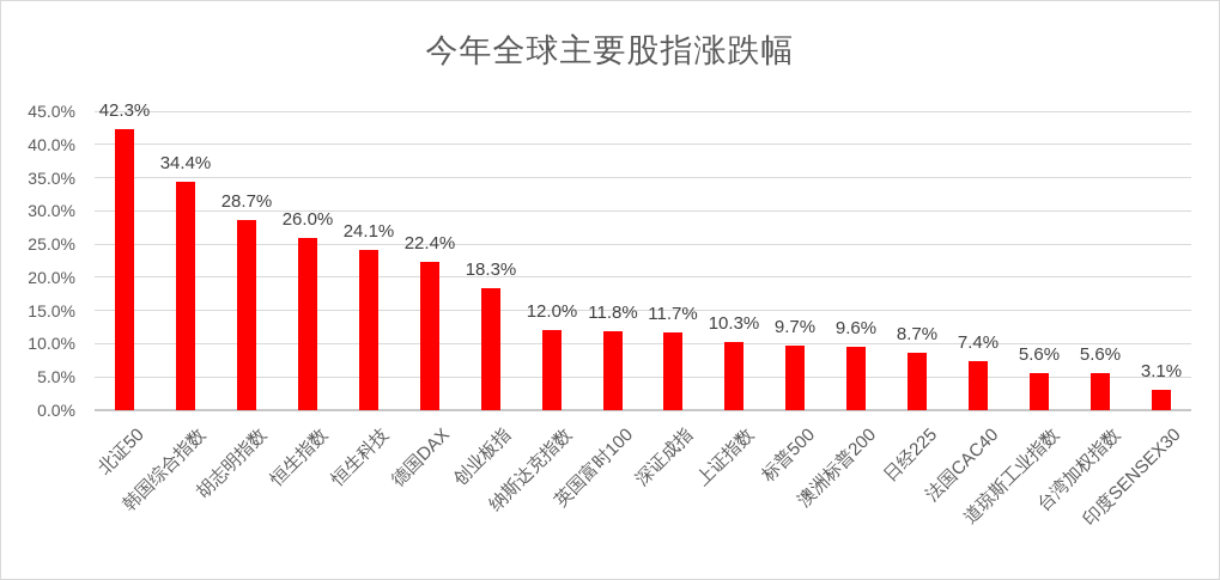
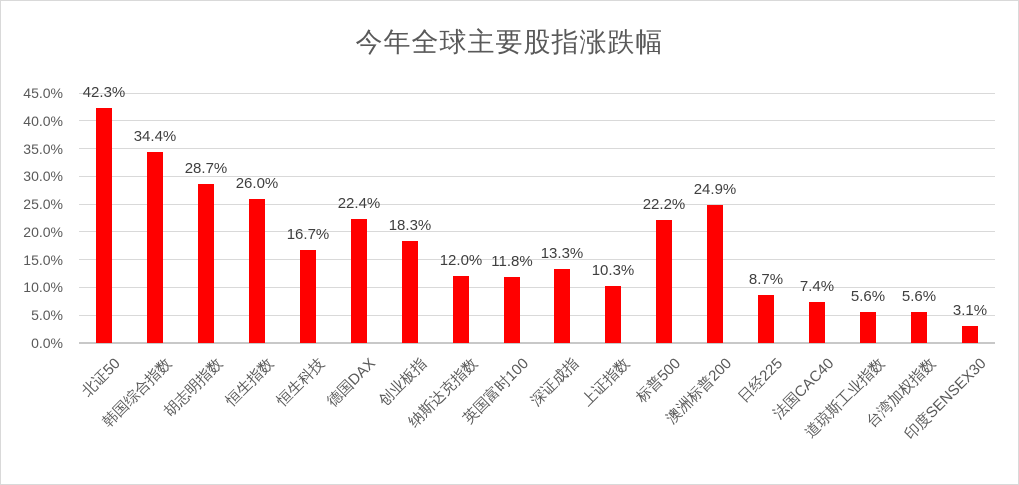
恒生科技: 24.1% -> 16.7%
深证成指: 11.7% -> 13.3%
标普500: 9.7% -> 22.2%
澳洲标普200: 9.6% -> 24.9%
